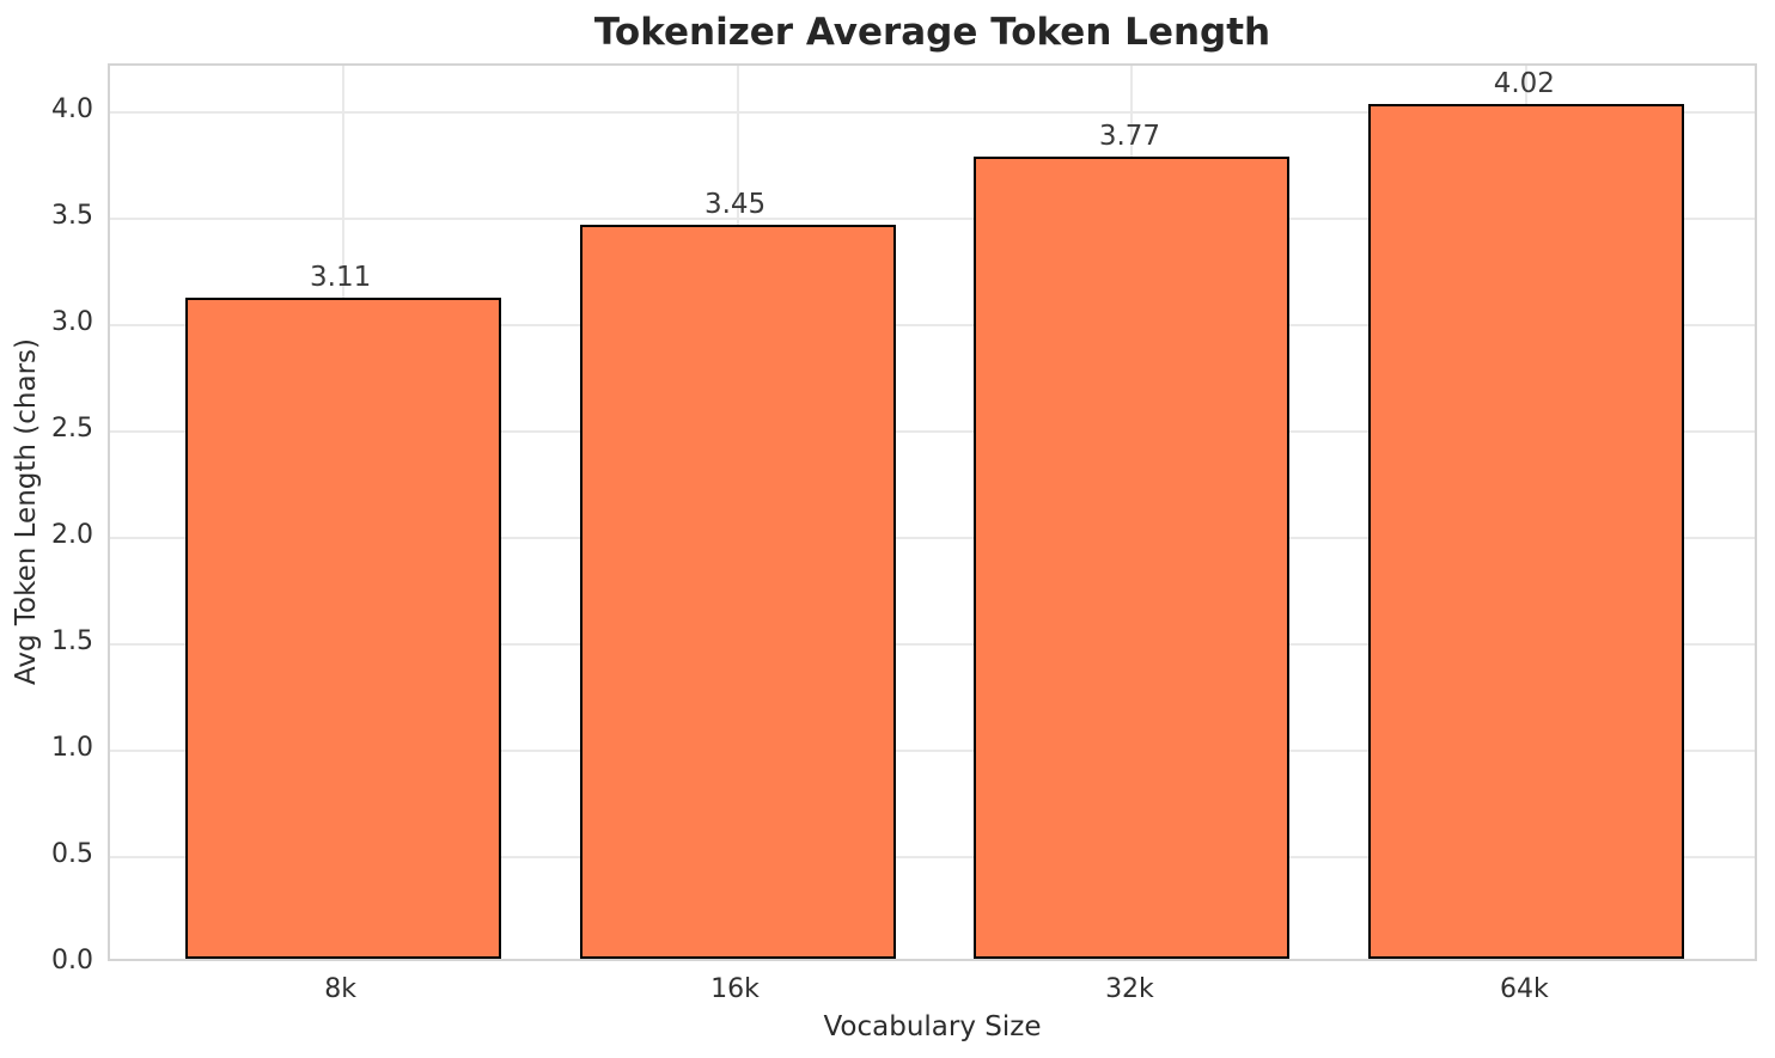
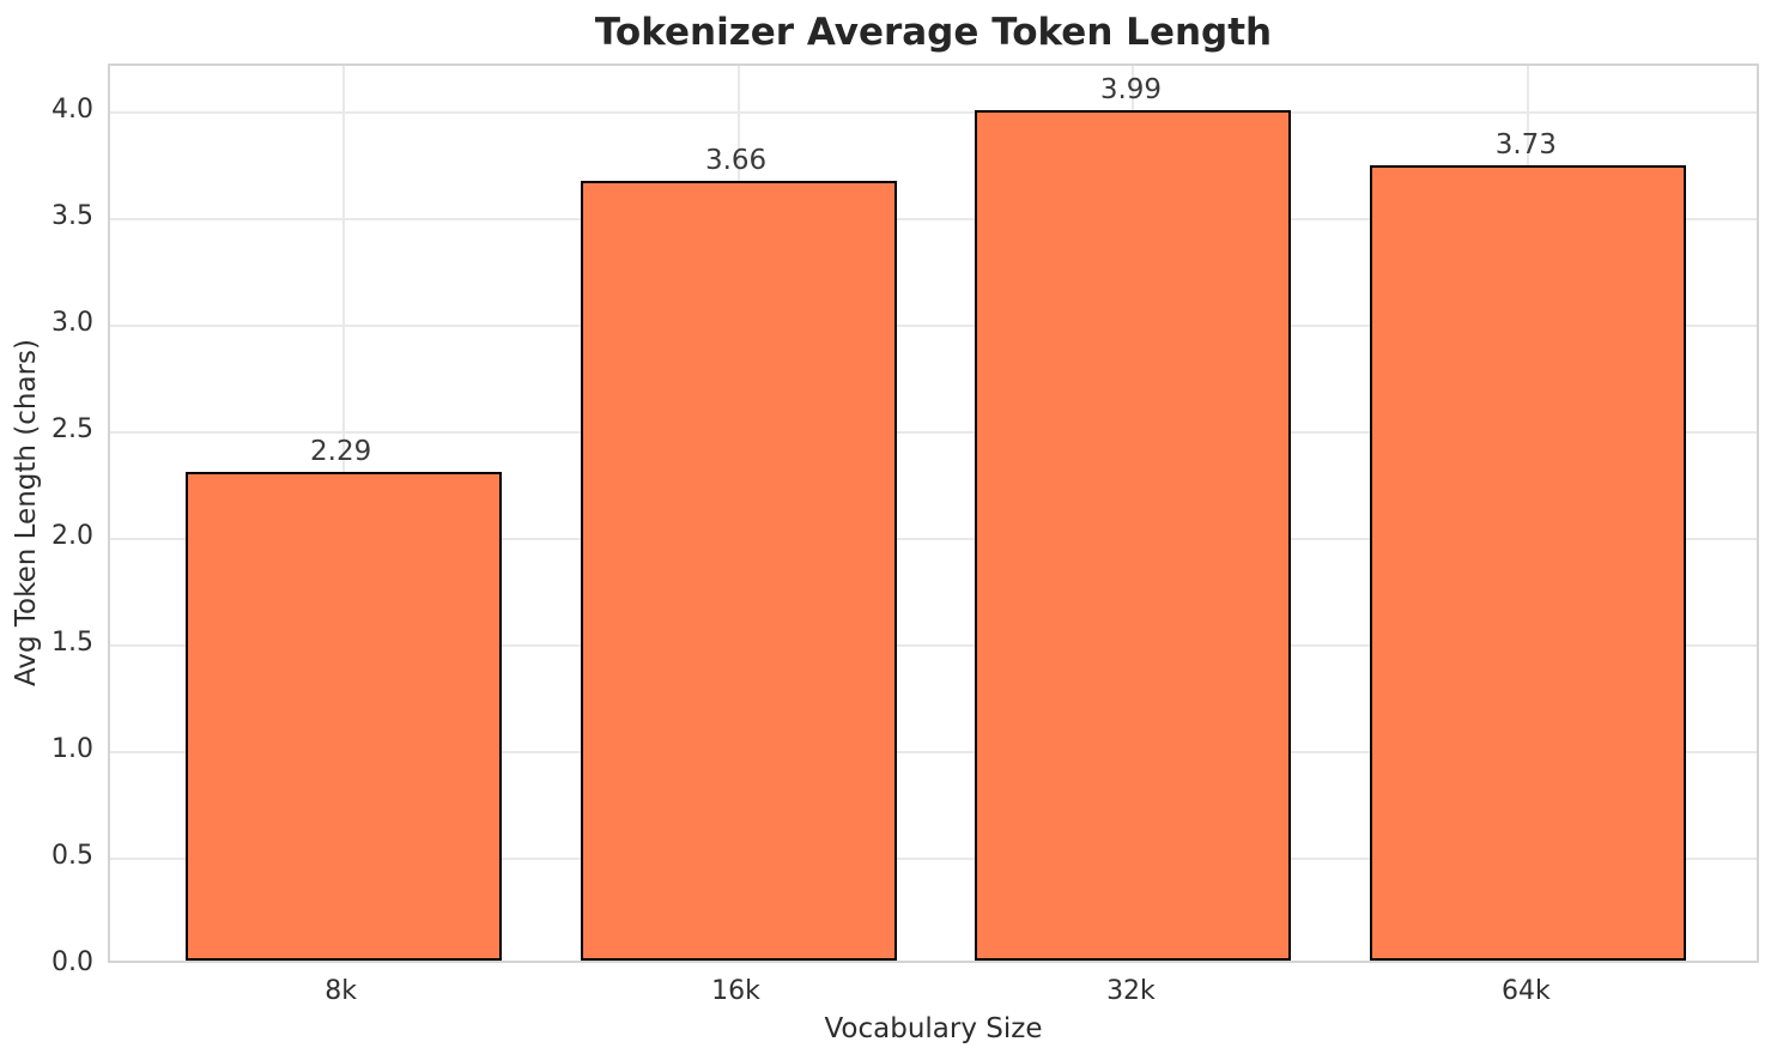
8k: 3.11 -> 2.29
16k: 3.45 -> 3.66
32k: 3.77 -> 3.99
64k: 4.02 -> 3.73
